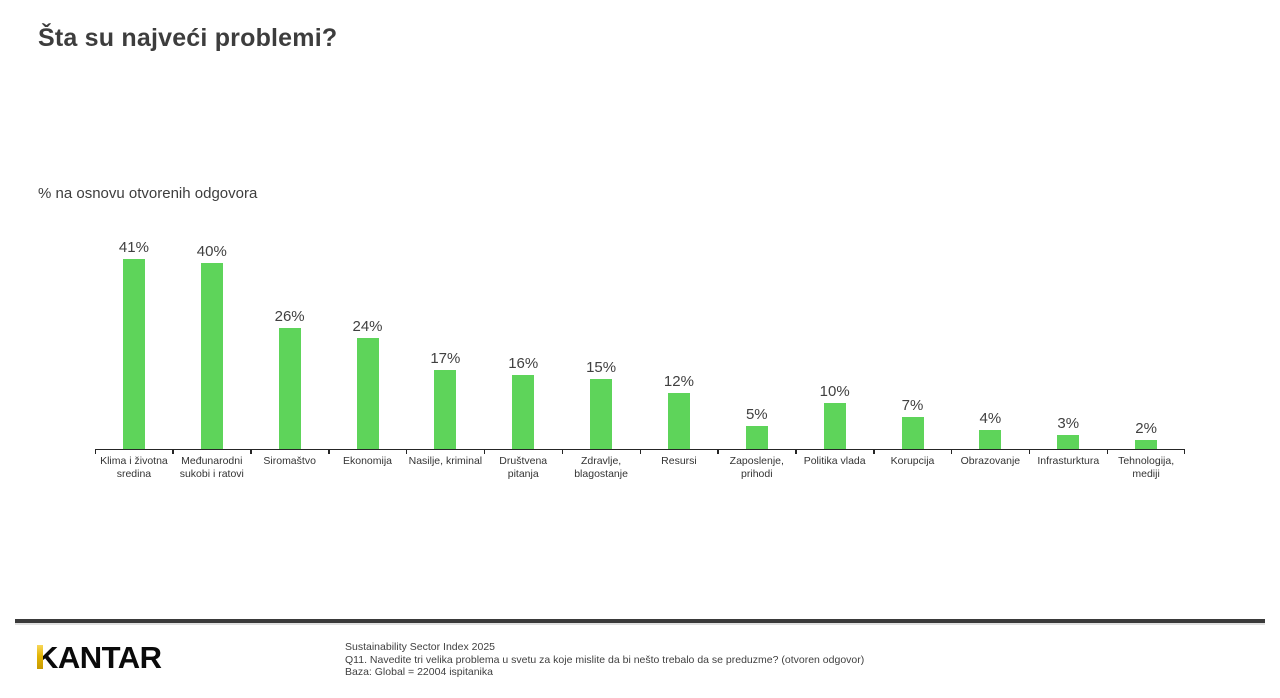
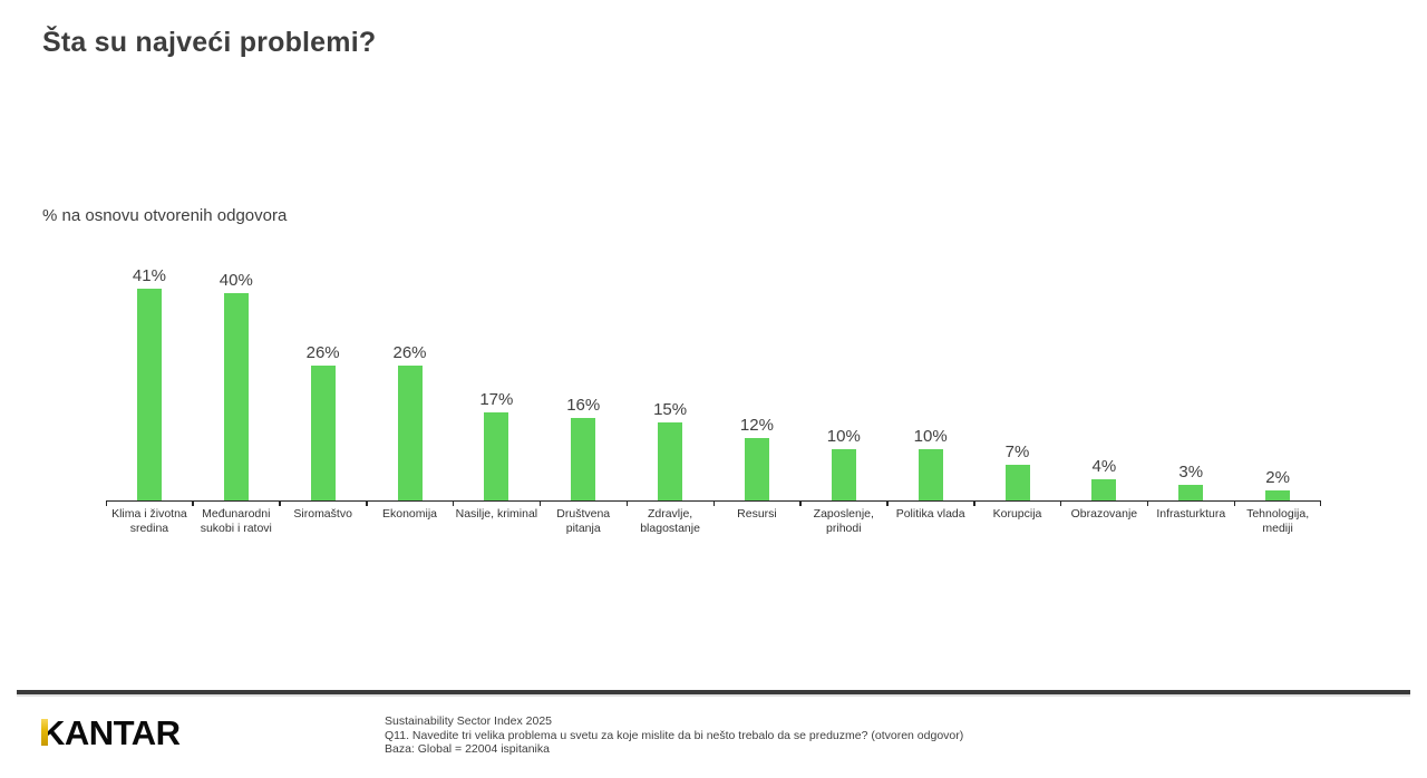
Ekonomija: 24% -> 26%
Zaposlenje, prihodi: 5% -> 10%
